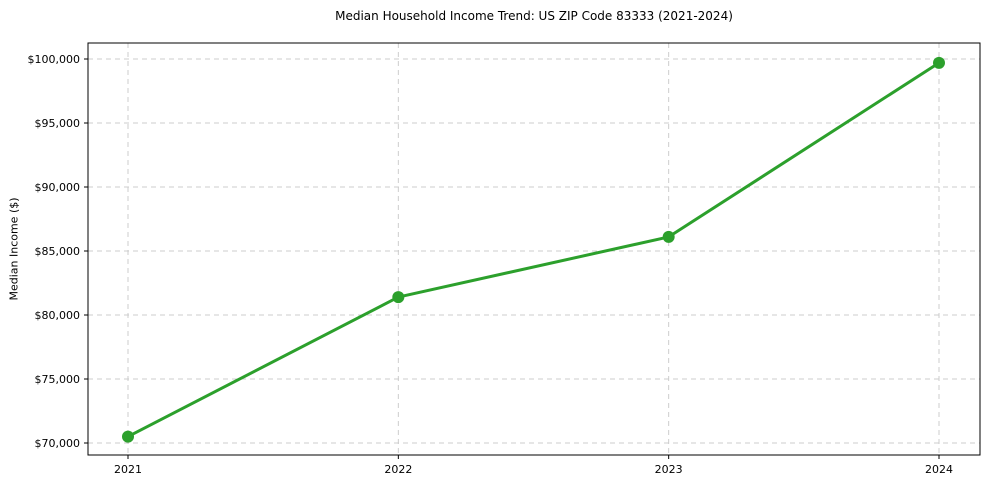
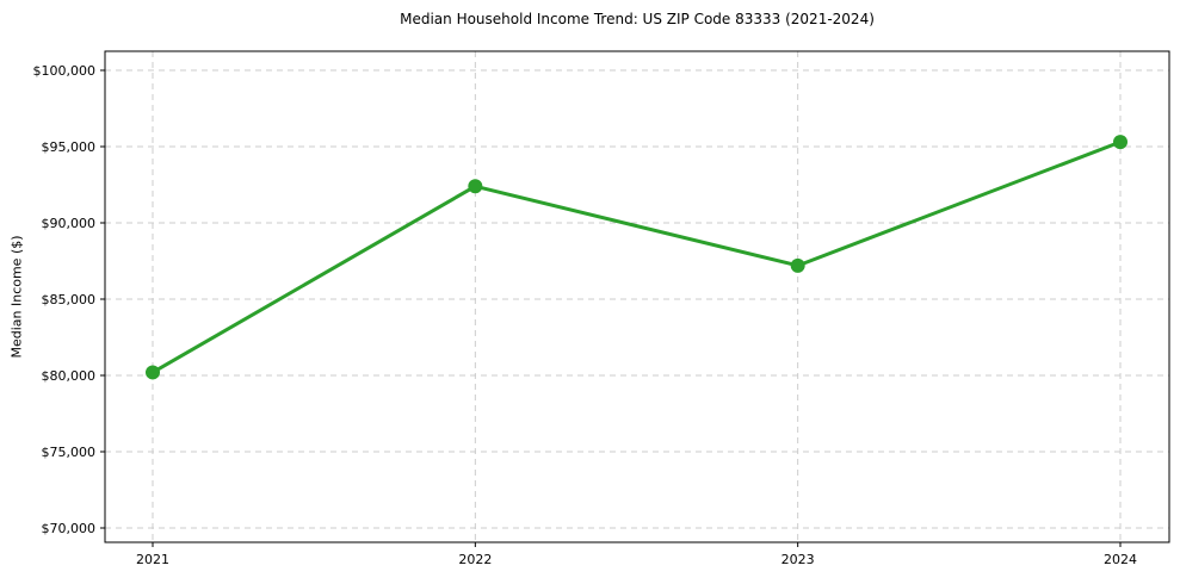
2021: $70500 -> $80200
2022: $81400 -> $92400
2023: $86100 -> $87200
2024: $99700 -> $95300
